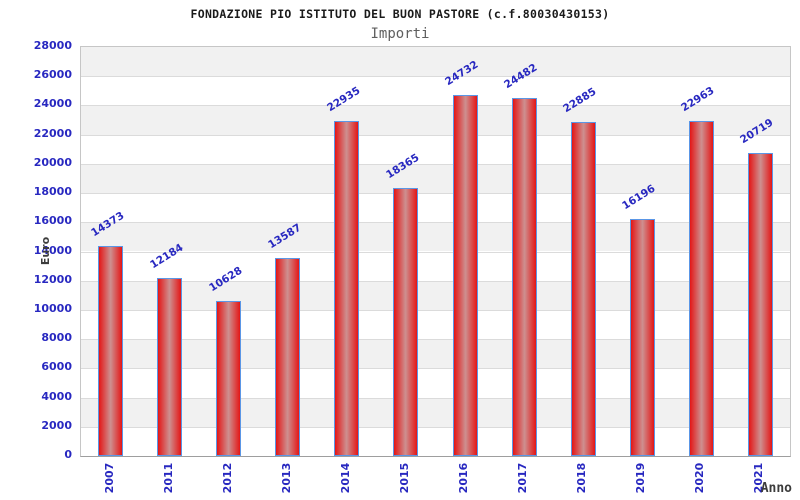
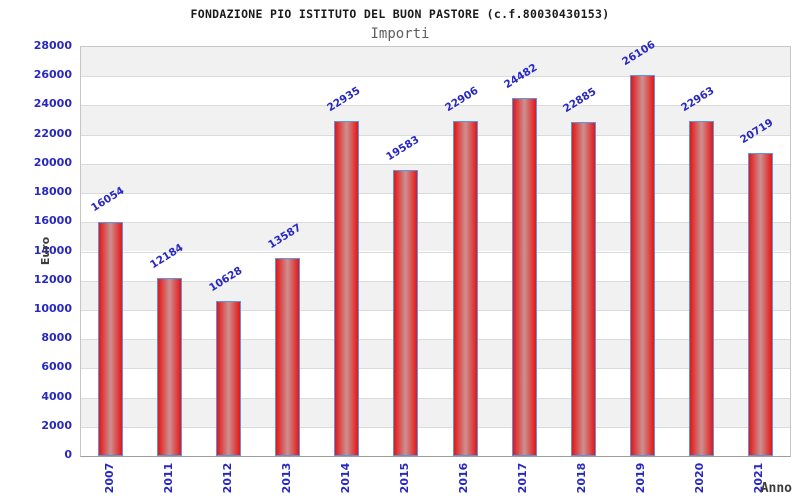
2007: 14373 -> 16054
2015: 18365 -> 19583
2016: 24732 -> 22906
2019: 16196 -> 26106
